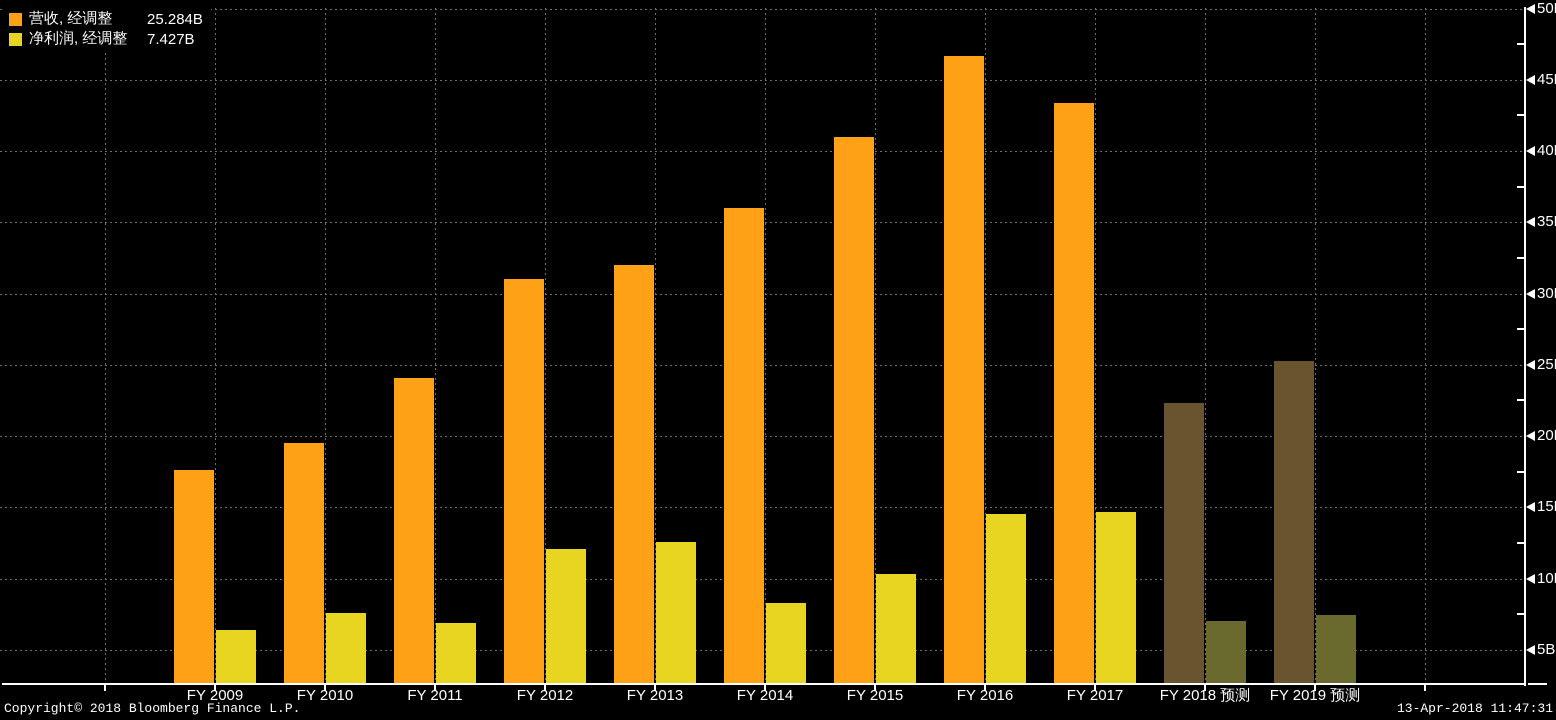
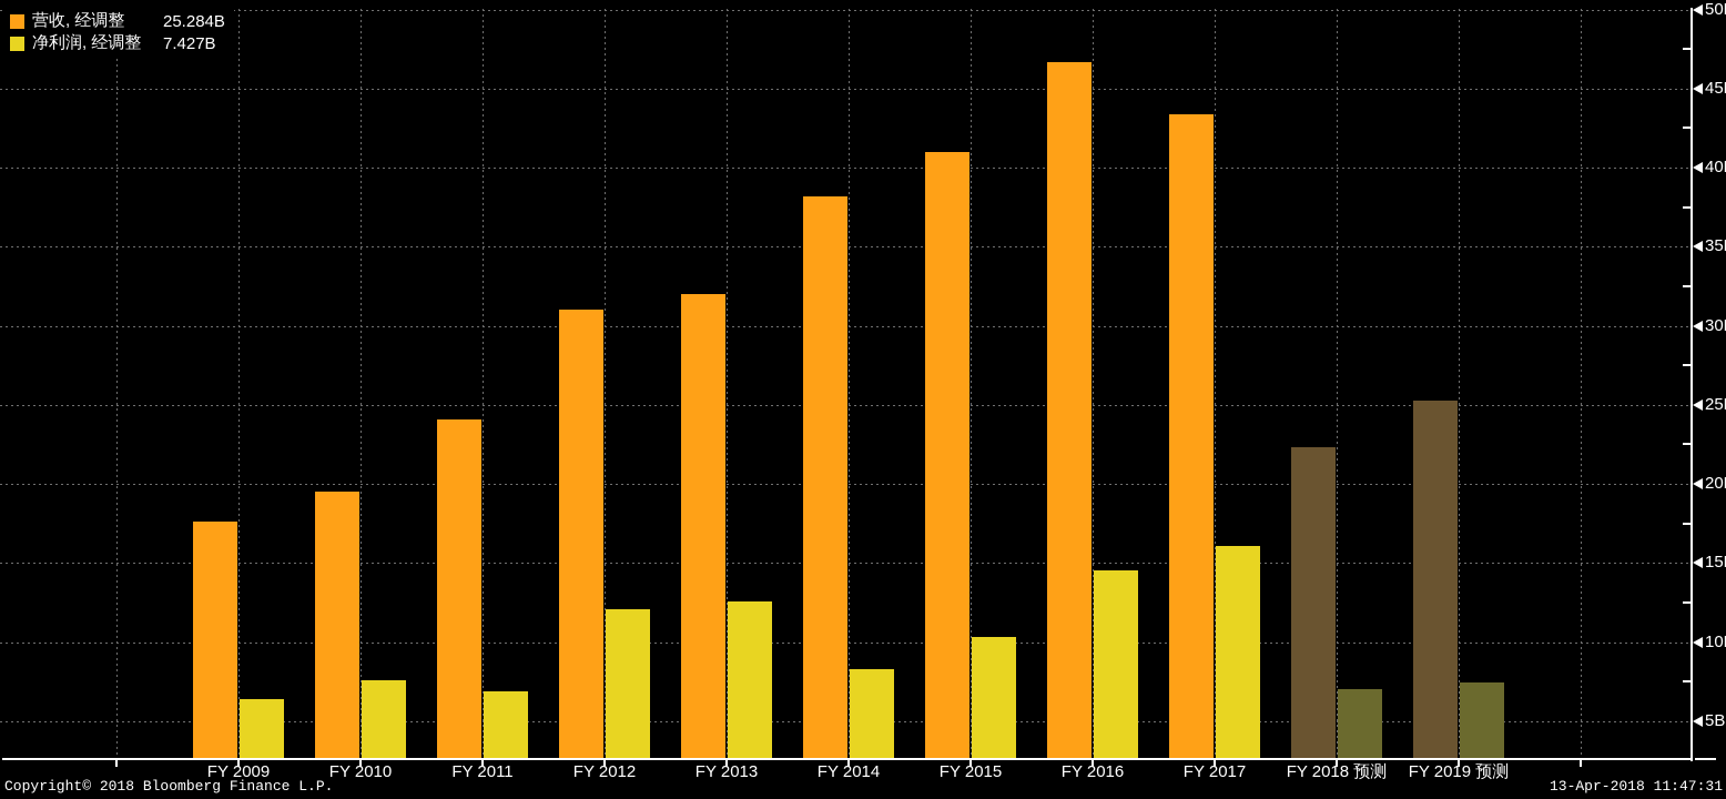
营收, 经调整/FY 2014: 36.0B -> 38.2B
净利润, 经调整/FY 2017: 14.7B -> 16.1B
